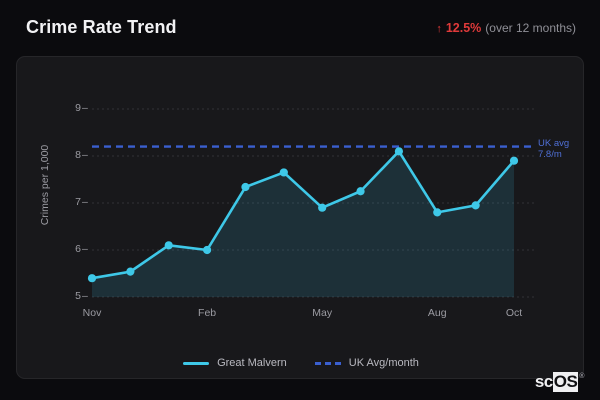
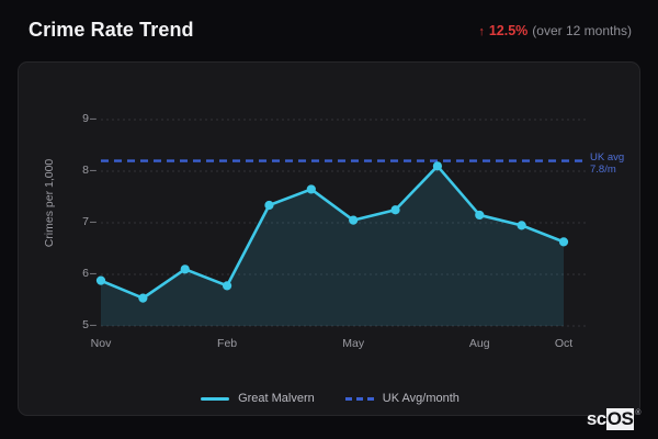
Nov: 5.4 -> 5.9
Feb: 6.0 -> 5.8
May: 6.9 -> 7.0
Aug: 6.8 -> 7.2
Oct: 7.9 -> 6.6
